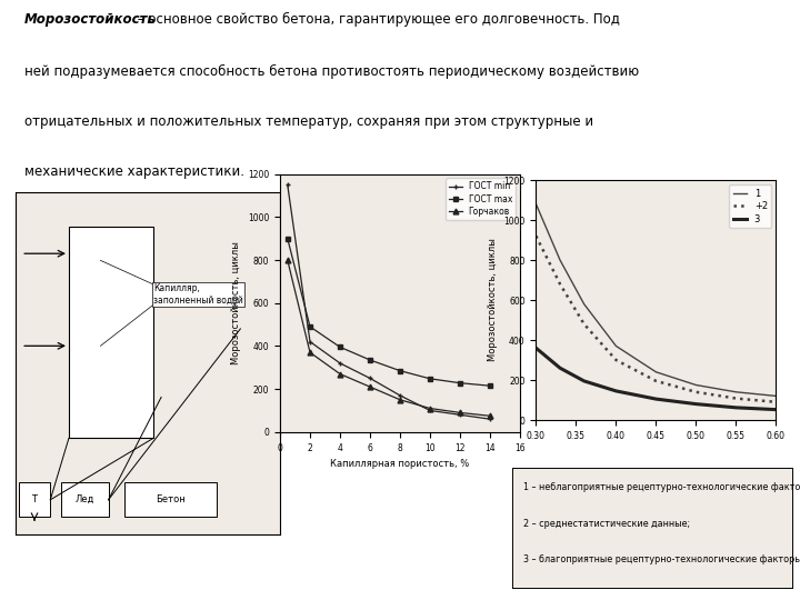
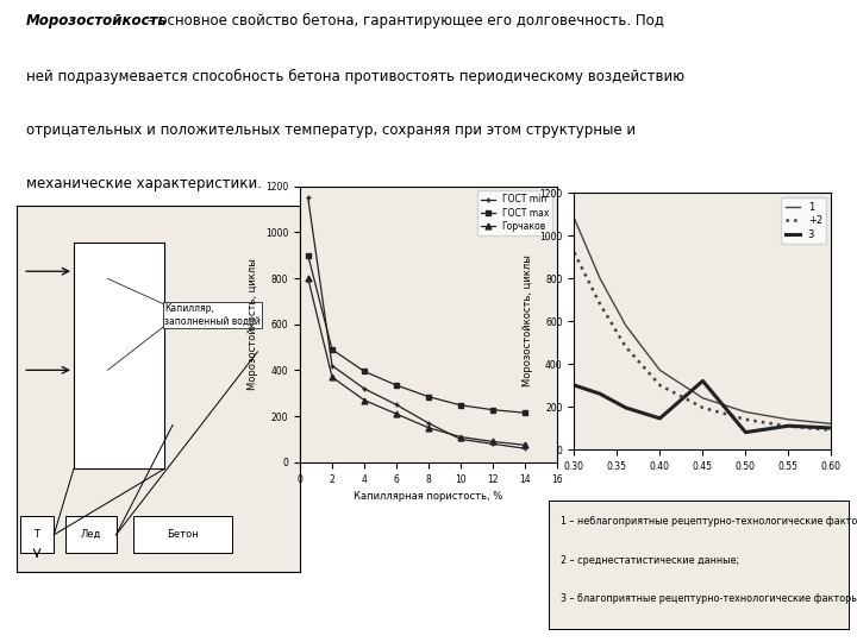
3/0.30: 360 -> 300
3/0.45: 100 -> 320
3/0.55: 60 -> 110
3/0.60: 50 -> 100
